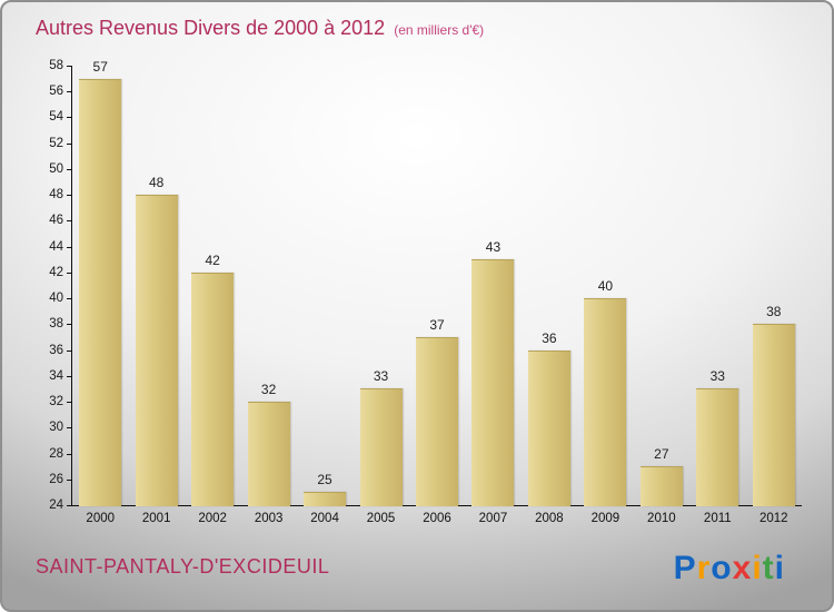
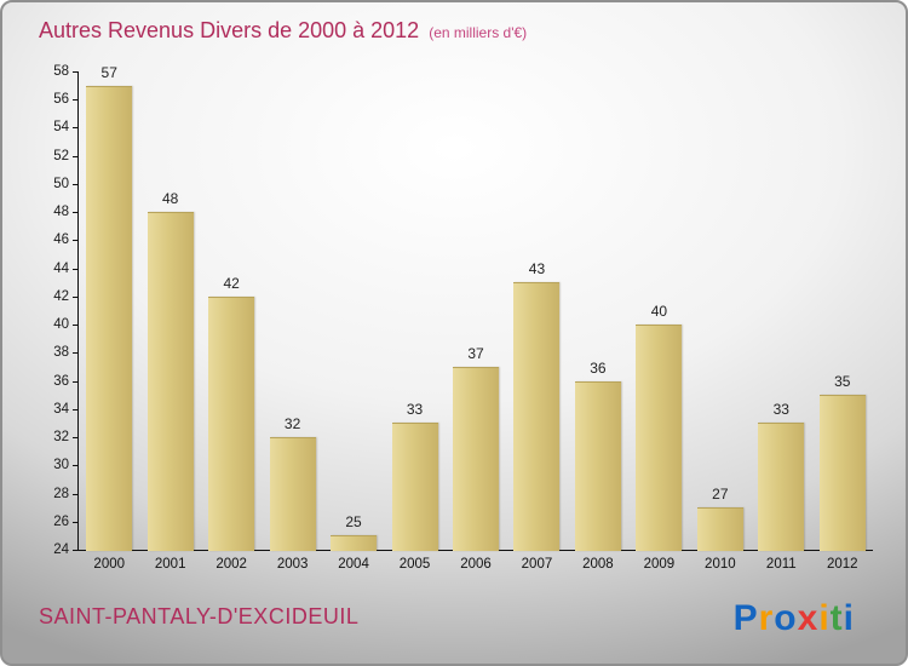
2012: 38 -> 35
